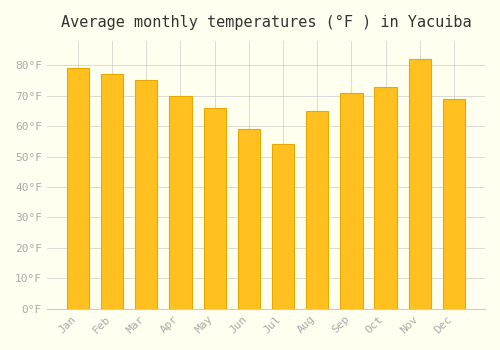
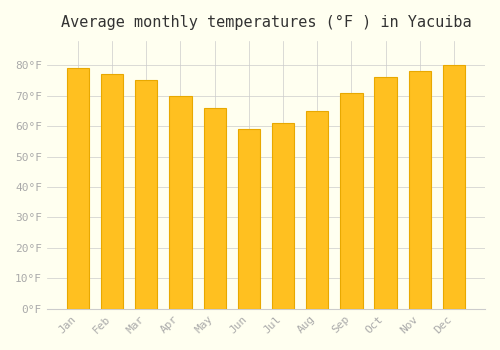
Jul: 54°F -> 61°F
Oct: 73°F -> 76°F
Nov: 82°F -> 78°F
Dec: 69°F -> 80°F
